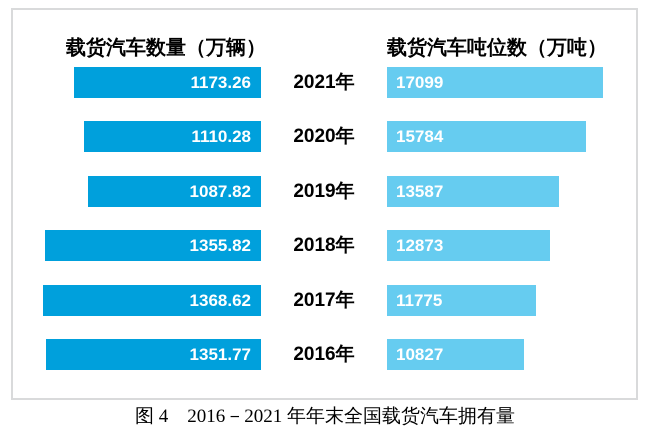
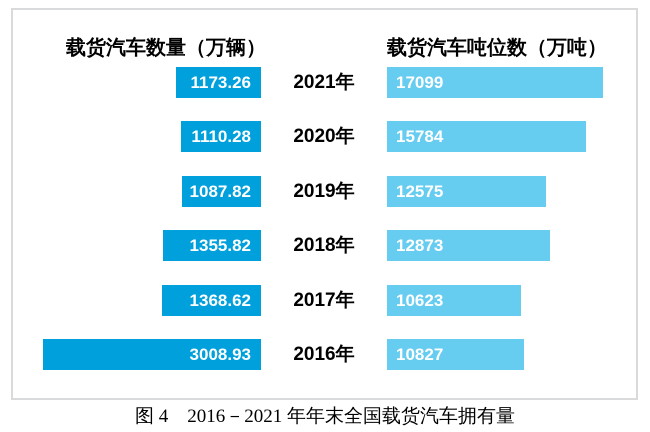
载货汽车吨位数（万吨）/2019年: 13587 -> 12575
载货汽车吨位数（万吨）/2017年: 11775 -> 10623
载货汽车数量（万辆）/2016年: 1351.77 -> 3008.93
